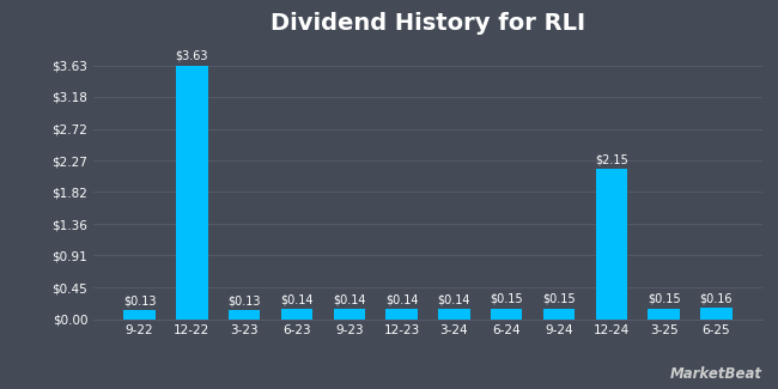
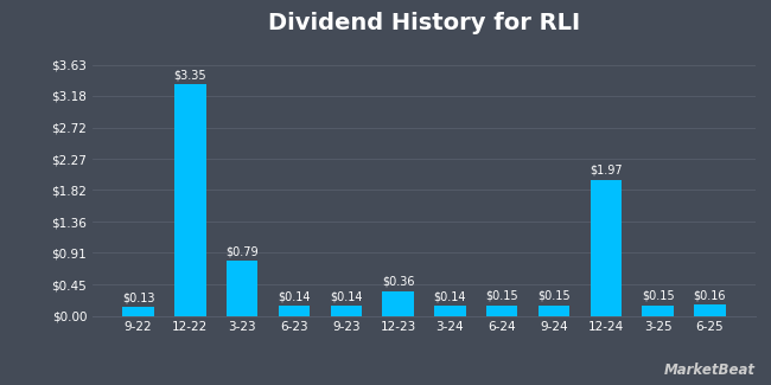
12-22: $3.63 -> $3.35
3-23: $0.13 -> $0.79
12-23: $0.14 -> $0.36
12-24: $2.15 -> $1.97
